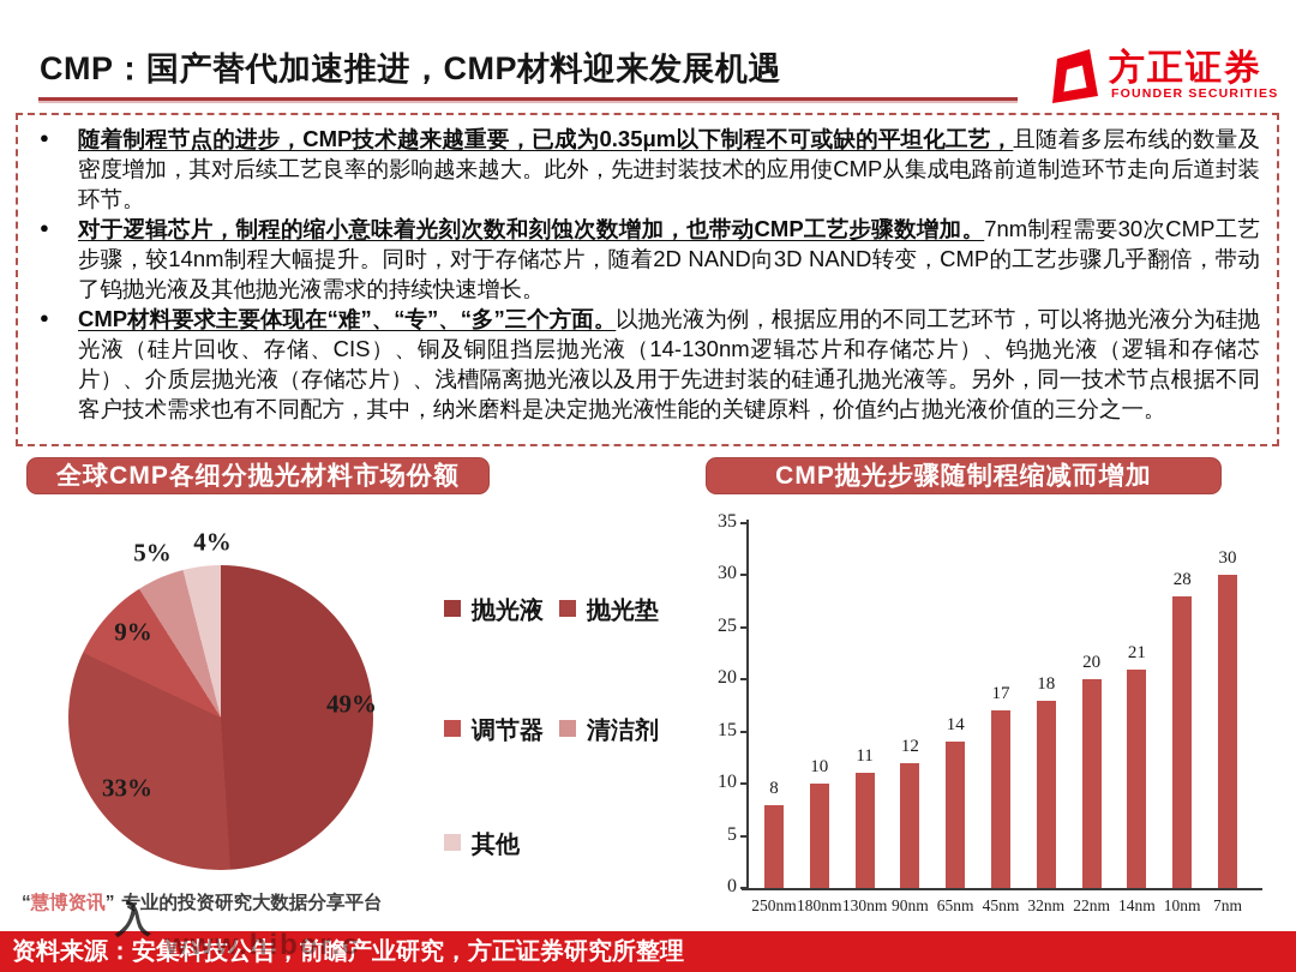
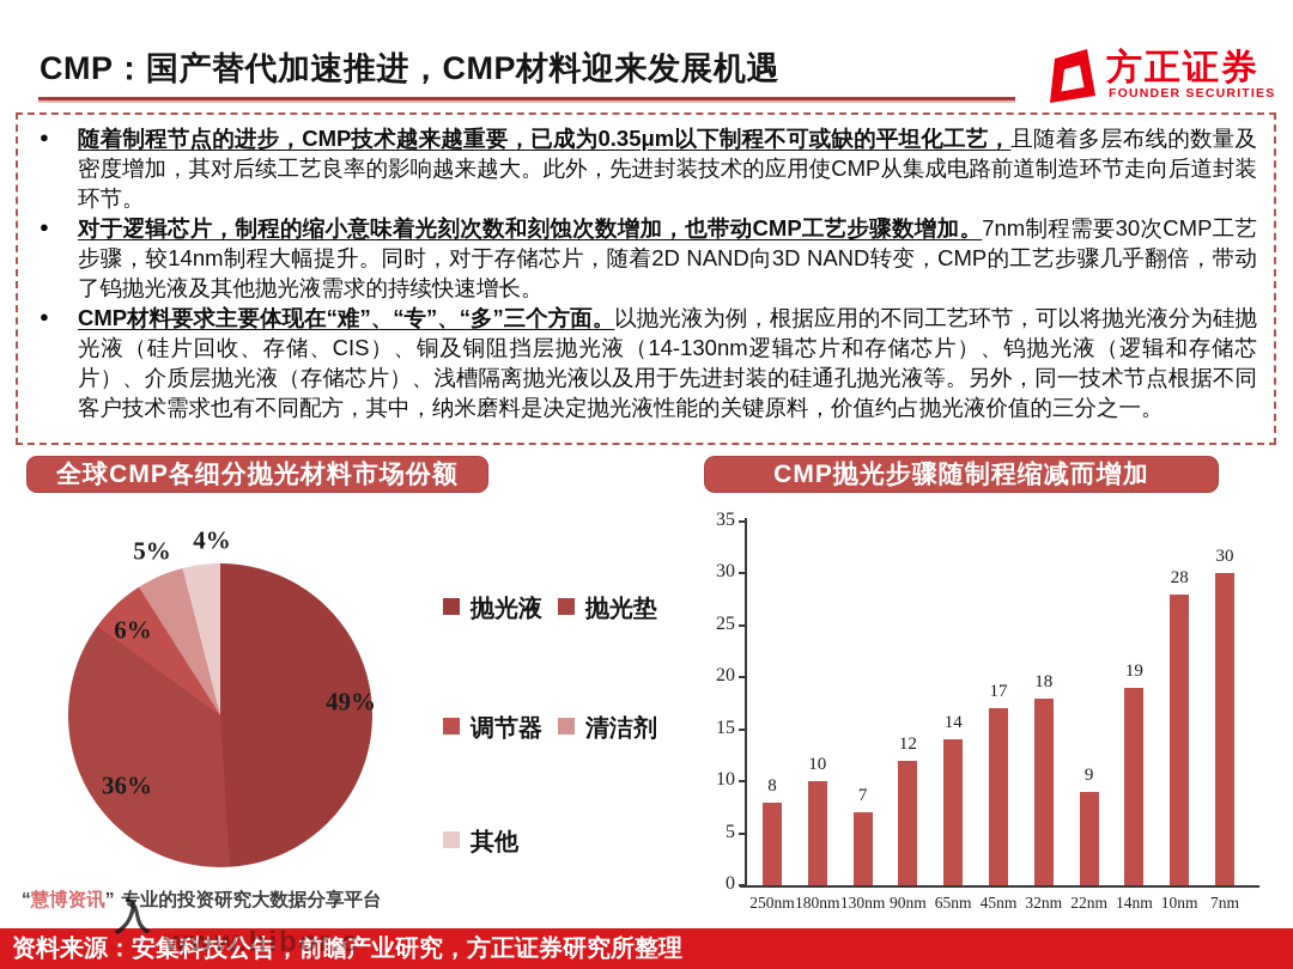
全球CMP各细分抛光材料市场份额/抛光垫: 33% -> 36%
全球CMP各细分抛光材料市场份额/调节器: 9% -> 6%
CMP抛光步骤随制程缩减而增加/130nm: 11 -> 7
CMP抛光步骤随制程缩减而增加/22nm: 20 -> 9
CMP抛光步骤随制程缩减而增加/14nm: 21 -> 19
